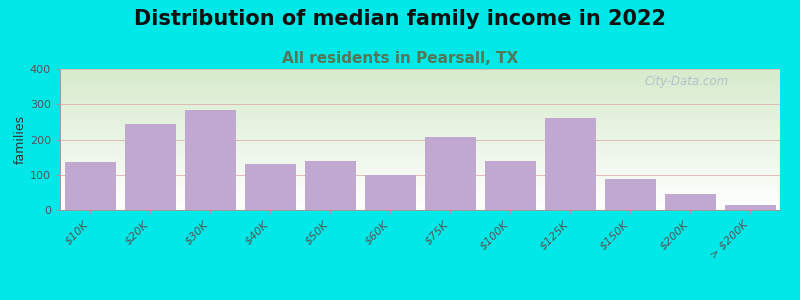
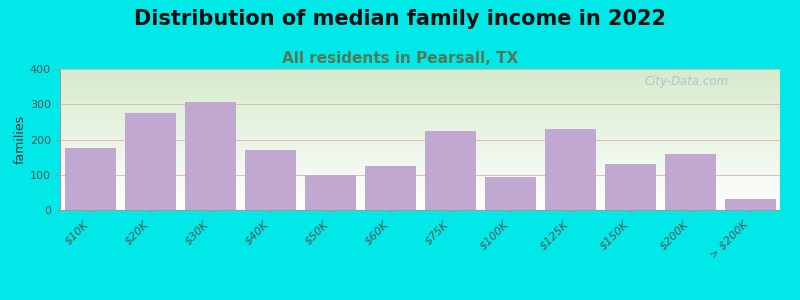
$10K: 135 -> 175
$20K: 245 -> 275
$30K: 283 -> 305
$40K: 130 -> 170
$50K: 138 -> 100
$60K: 98 -> 125
$75K: 207 -> 225
$100K: 138 -> 95
$125K: 262 -> 230
$150K: 87 -> 130
$200K: 45 -> 160
> $200K: 13 -> 30
